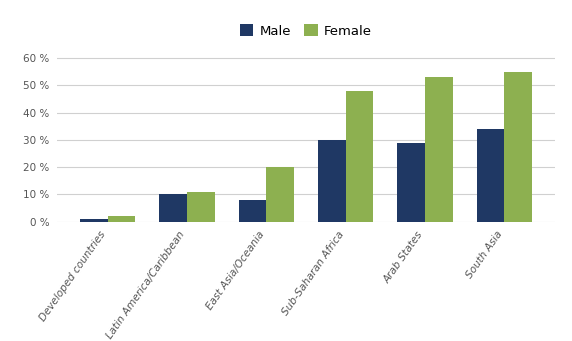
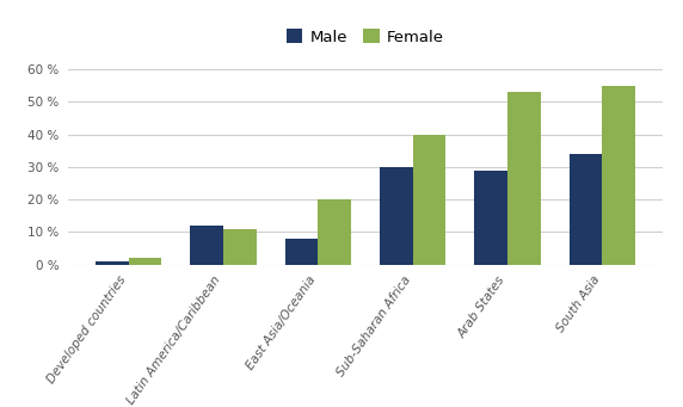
Male/Latin America/Caribbean: 10 % -> 12 %
Female/Sub-Saharan Africa: 48 % -> 40 %
